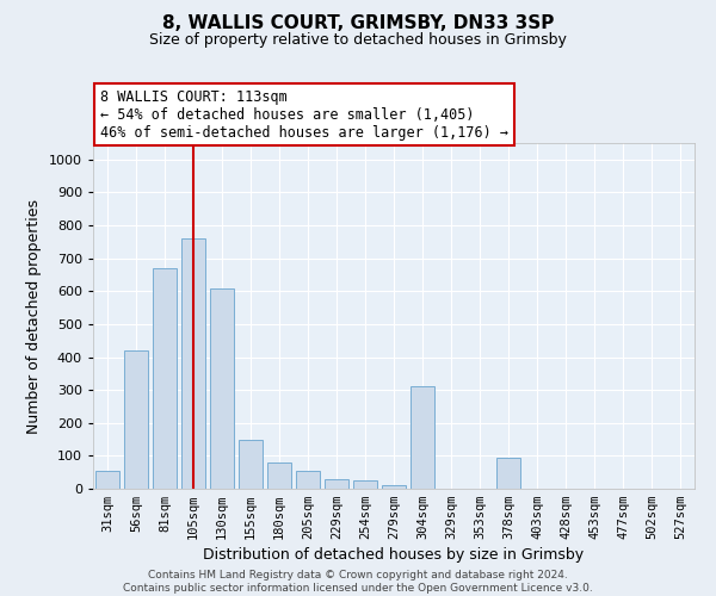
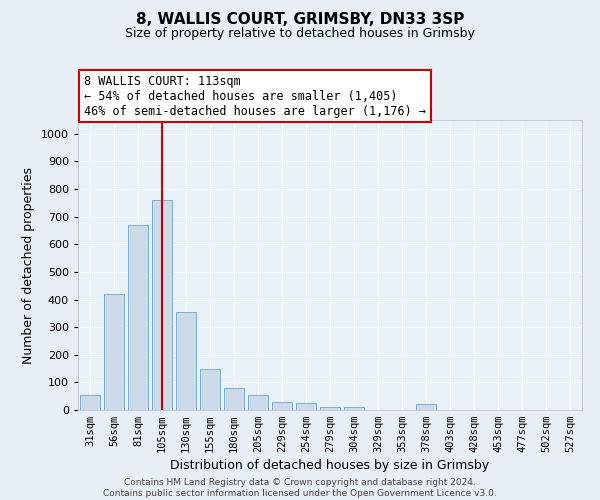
130sqm: 610 -> 355
304sqm: 310 -> 10
378sqm: 95 -> 20
